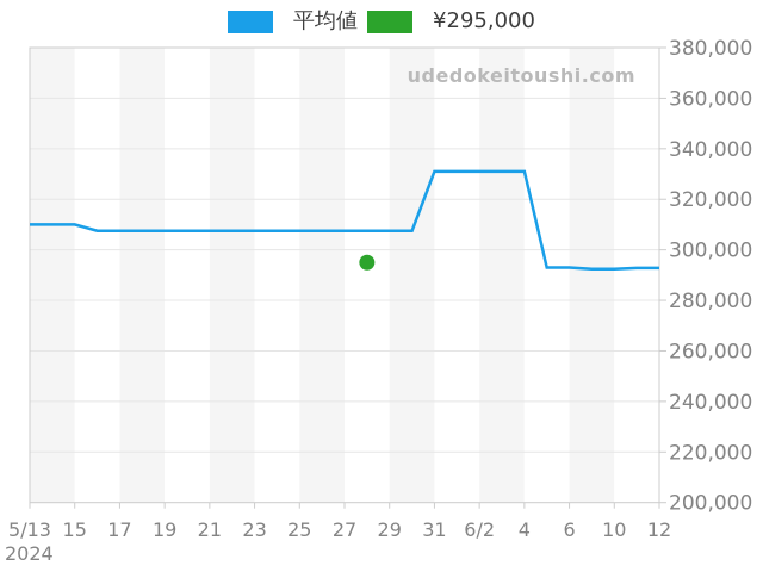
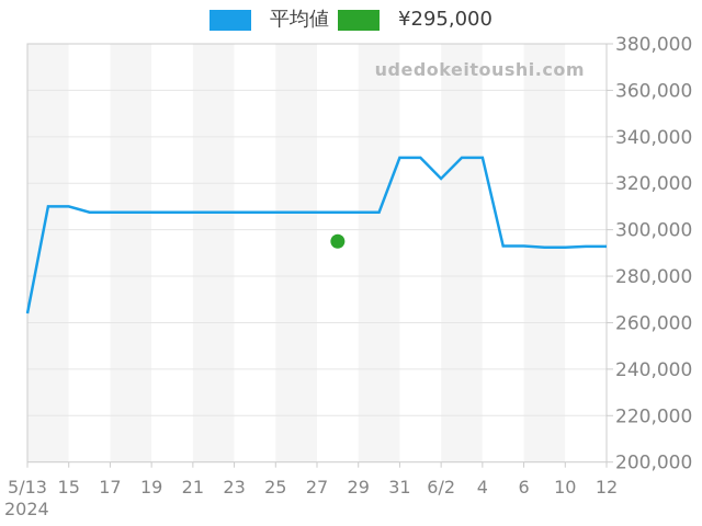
5/13: 310000 -> 264000
6/2: 331000 -> 322000
